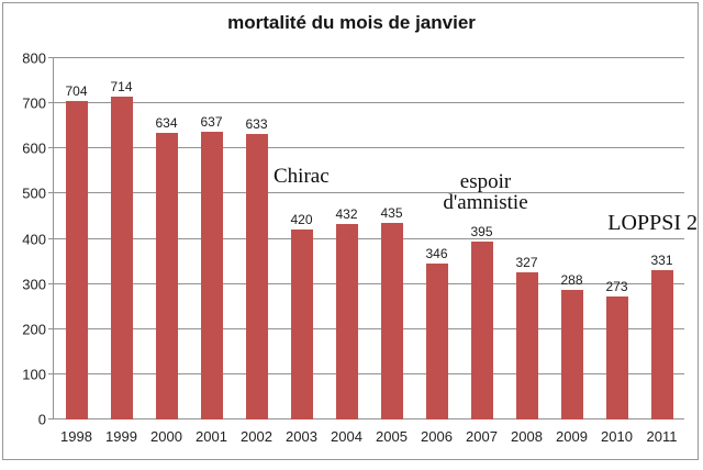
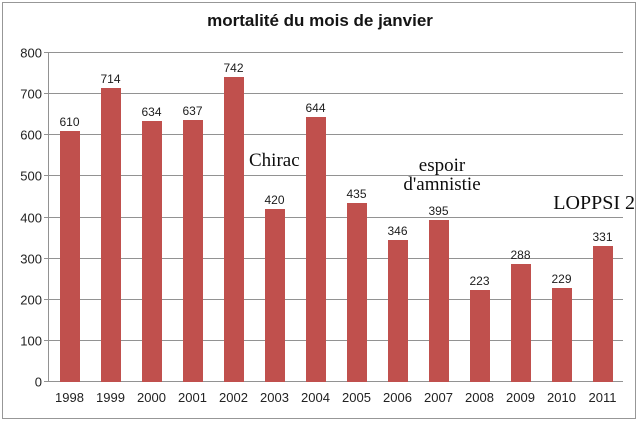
1998: 704 -> 610
2002: 633 -> 742
2004: 432 -> 644
2008: 327 -> 223
2010: 273 -> 229
